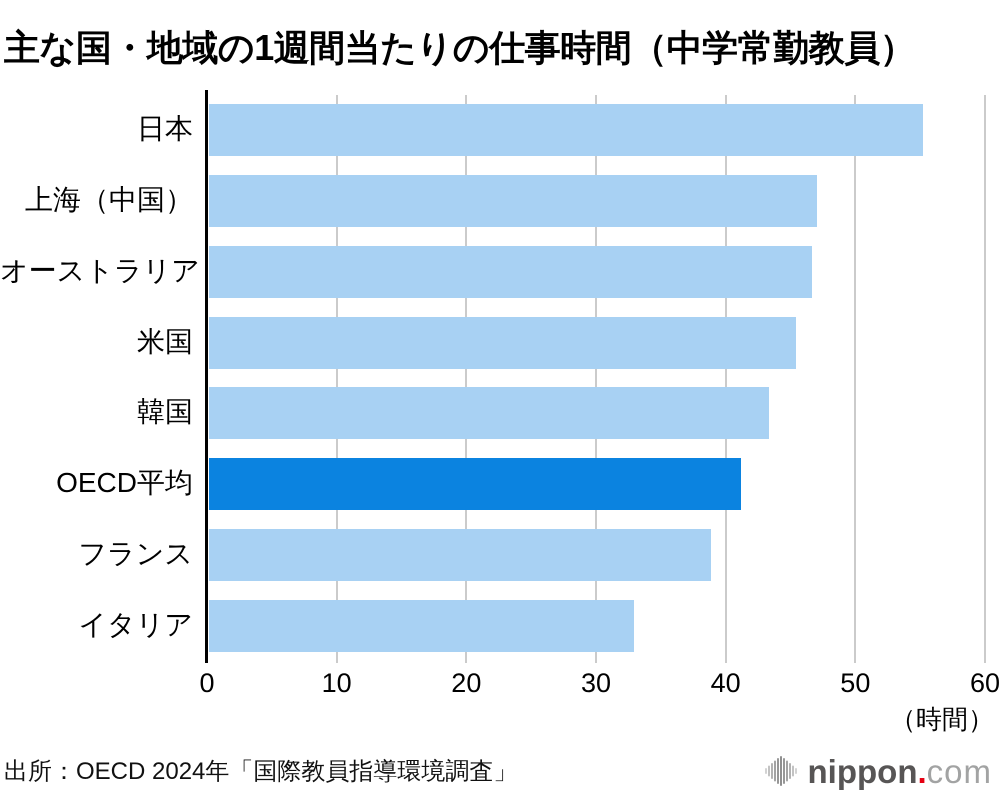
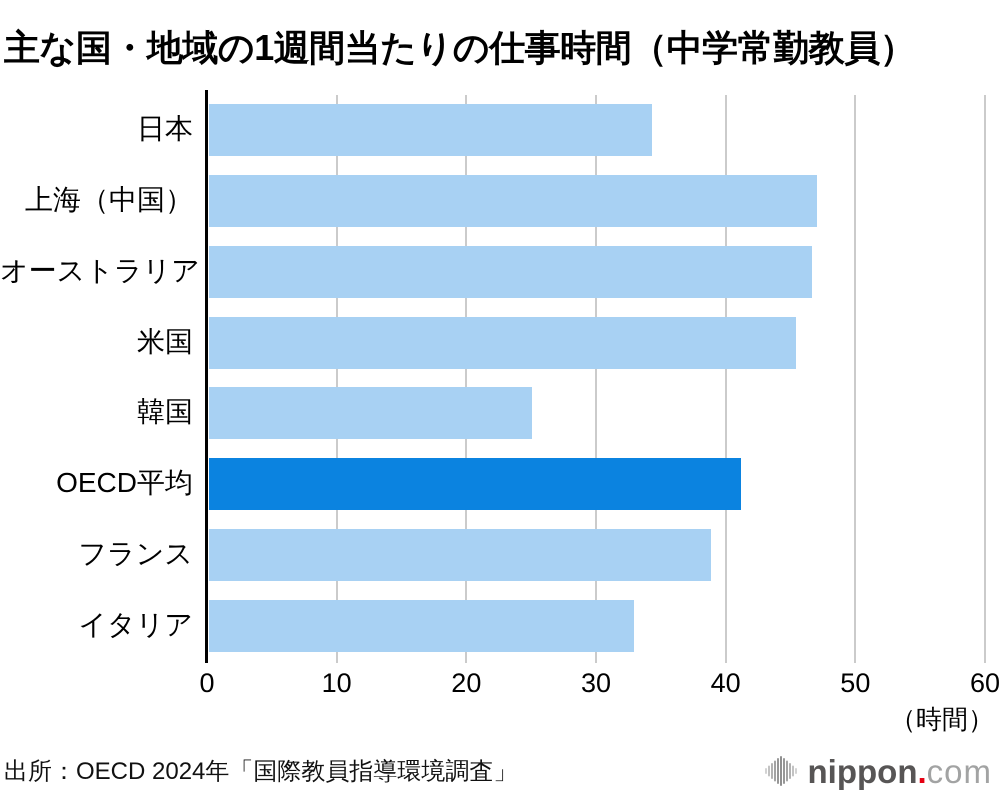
日本: 55.1 -> 34.2
韓国: 43.2 -> 24.9
